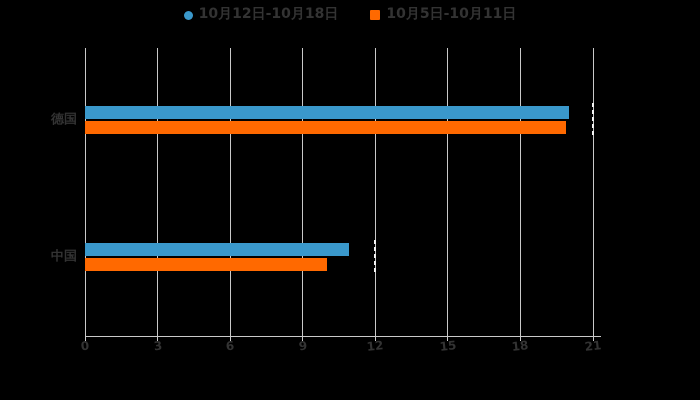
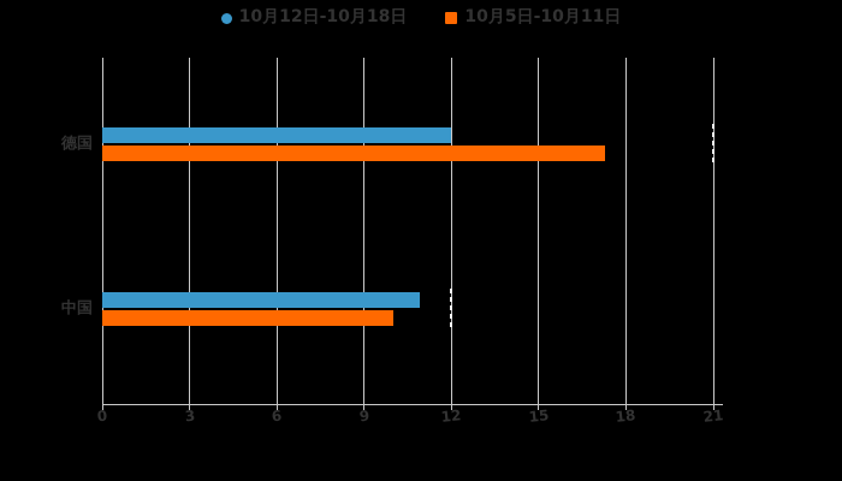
10月12日-10月18日/德国: 20.0 -> 12.0
10月5日-10月11日/德国: 19.9 -> 17.3
